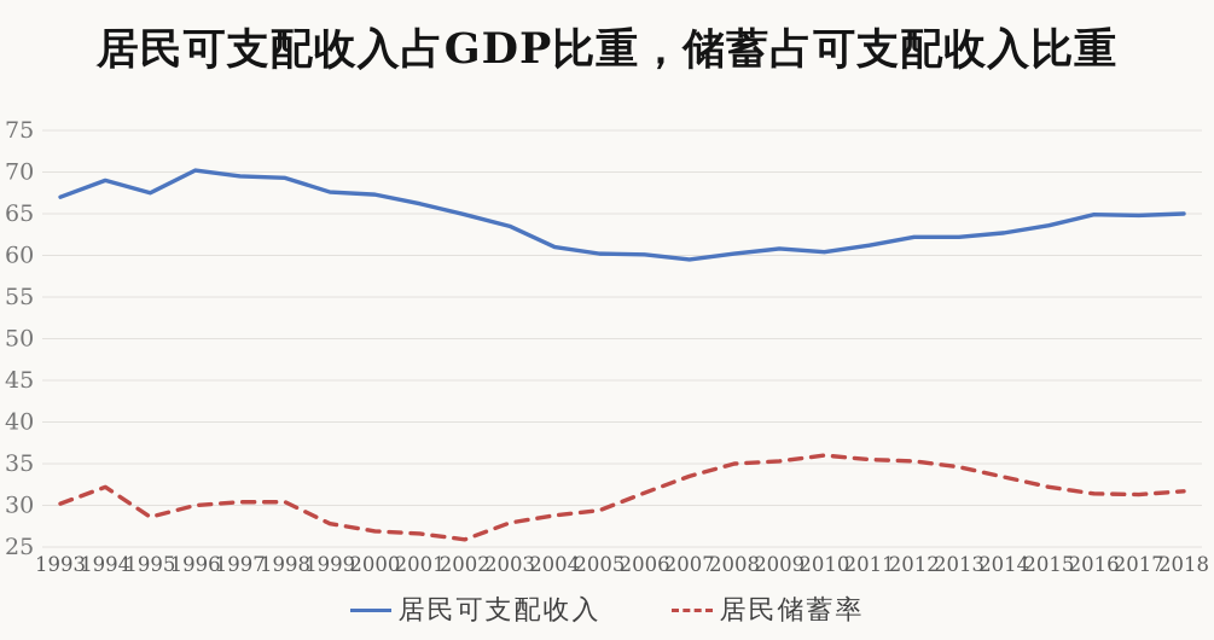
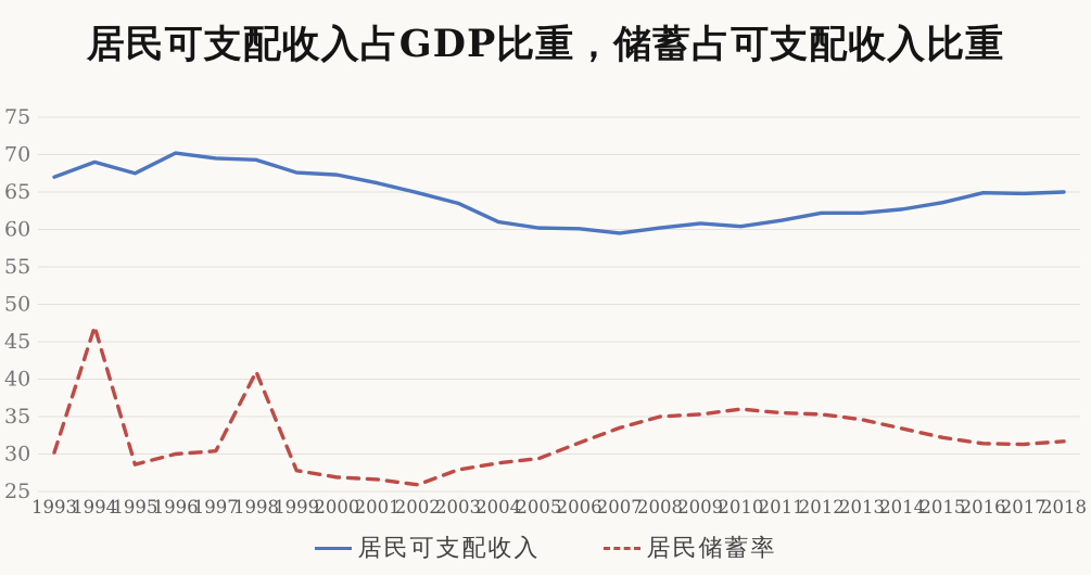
居民储蓄率/1994: 32 -> 47
居民储蓄率/1998: 30 -> 41
